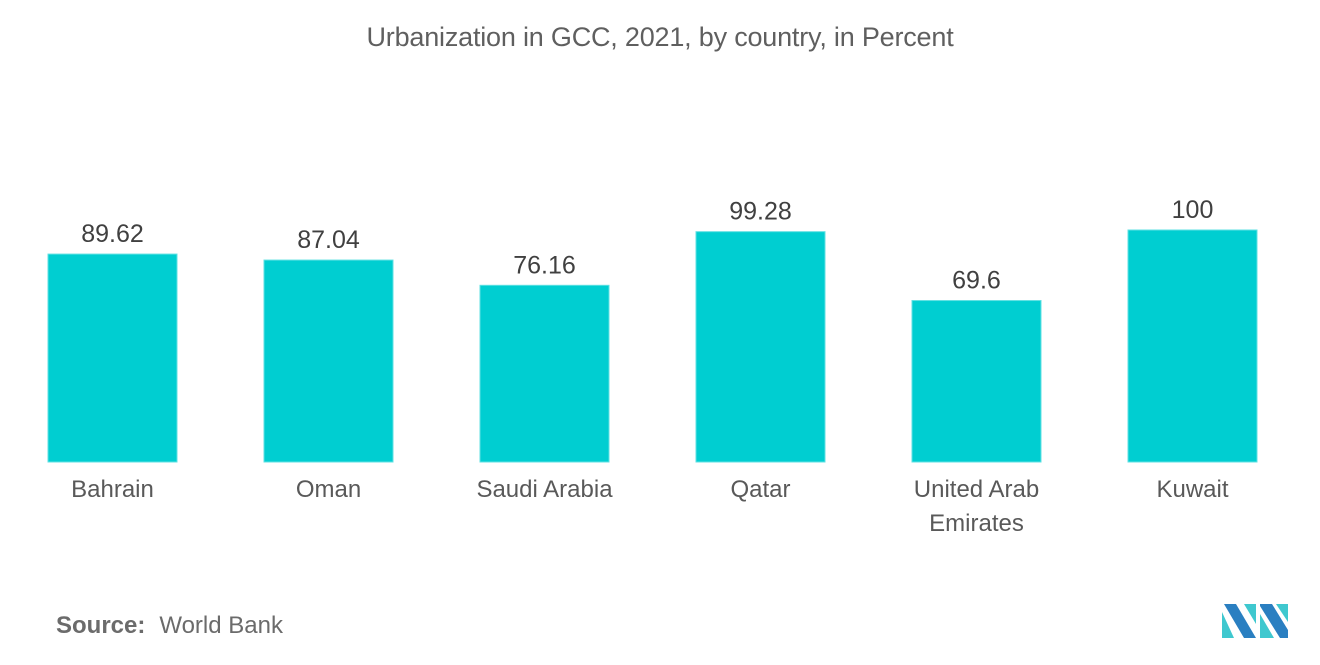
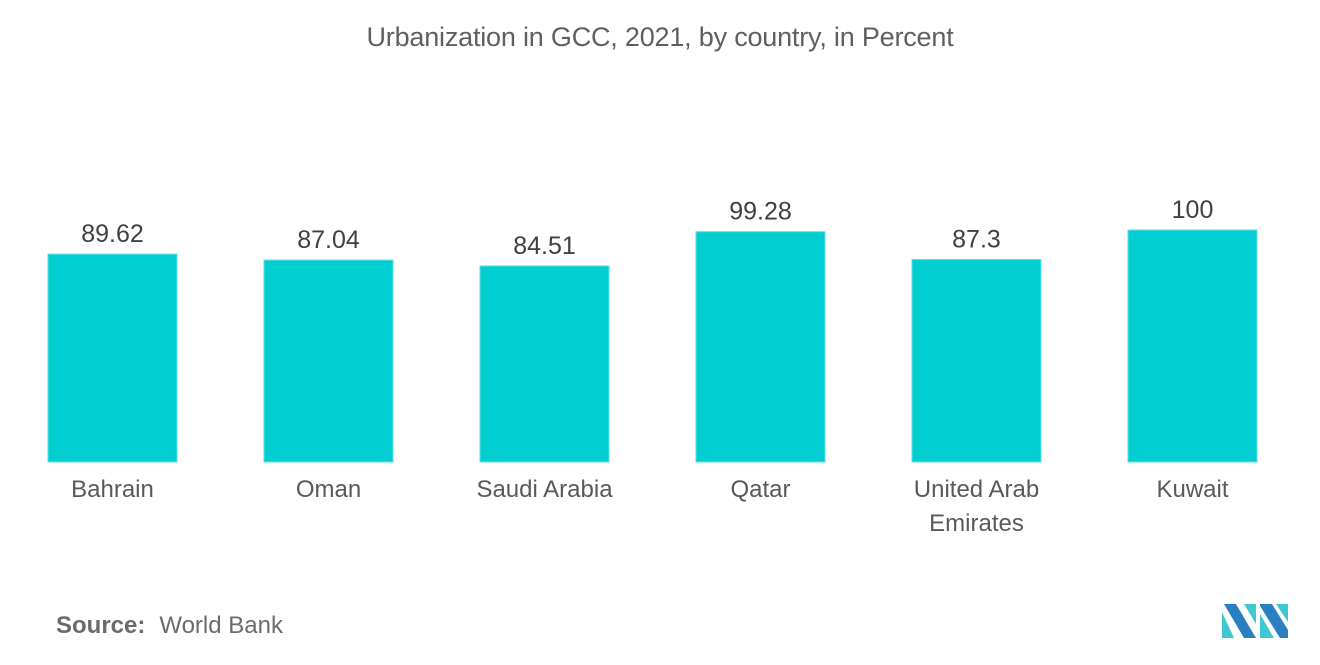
Saudi Arabia: 76.16 -> 84.51
United Arab Emirates: 69.6 -> 87.3
